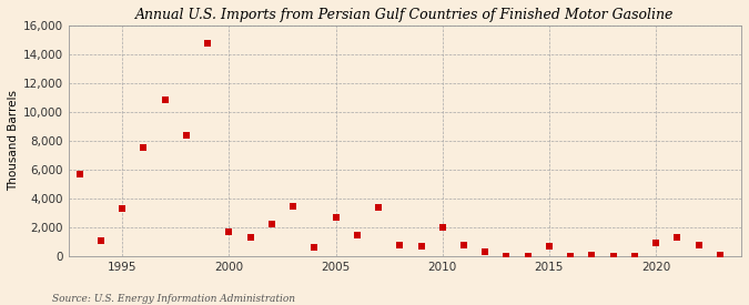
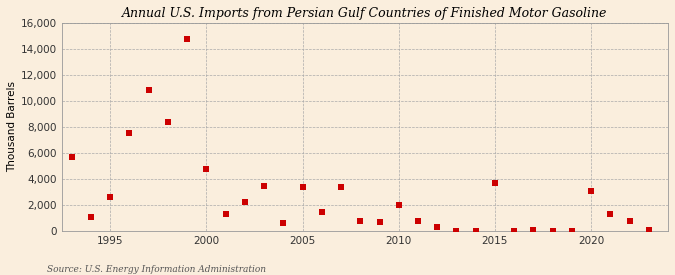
1995: 3,300 -> 2,600
2000: 1,700 -> 4,800
2005: 2,700 -> 3,400
2015: 700 -> 3,700
2020: 900 -> 3,100
